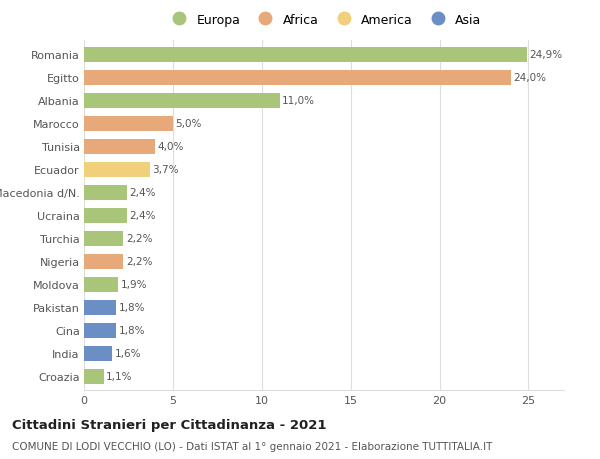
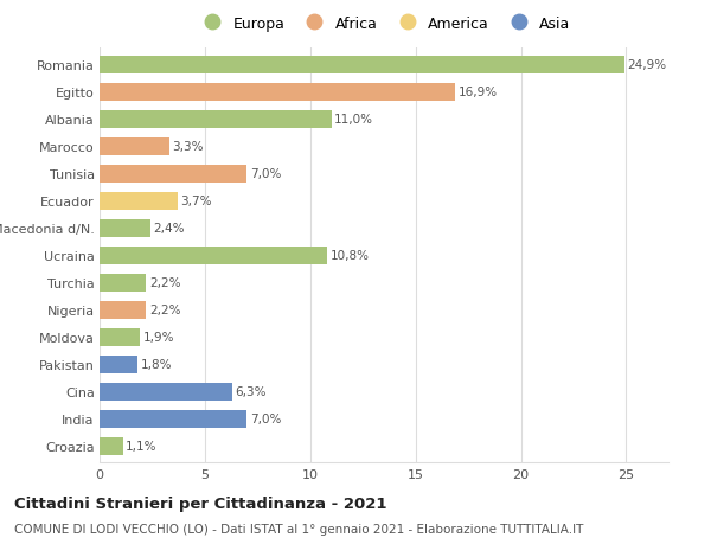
Egitto: 24,0% -> 16,9%
Marocco: 5,0% -> 3,3%
Tunisia: 4,0% -> 7,0%
Ucraina: 2,4% -> 10,8%
Cina: 1,8% -> 6,3%
India: 1,6% -> 7,0%
